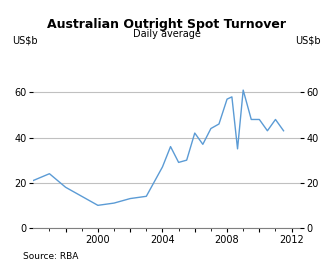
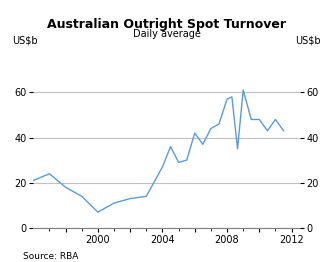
2000: 10 -> 7
